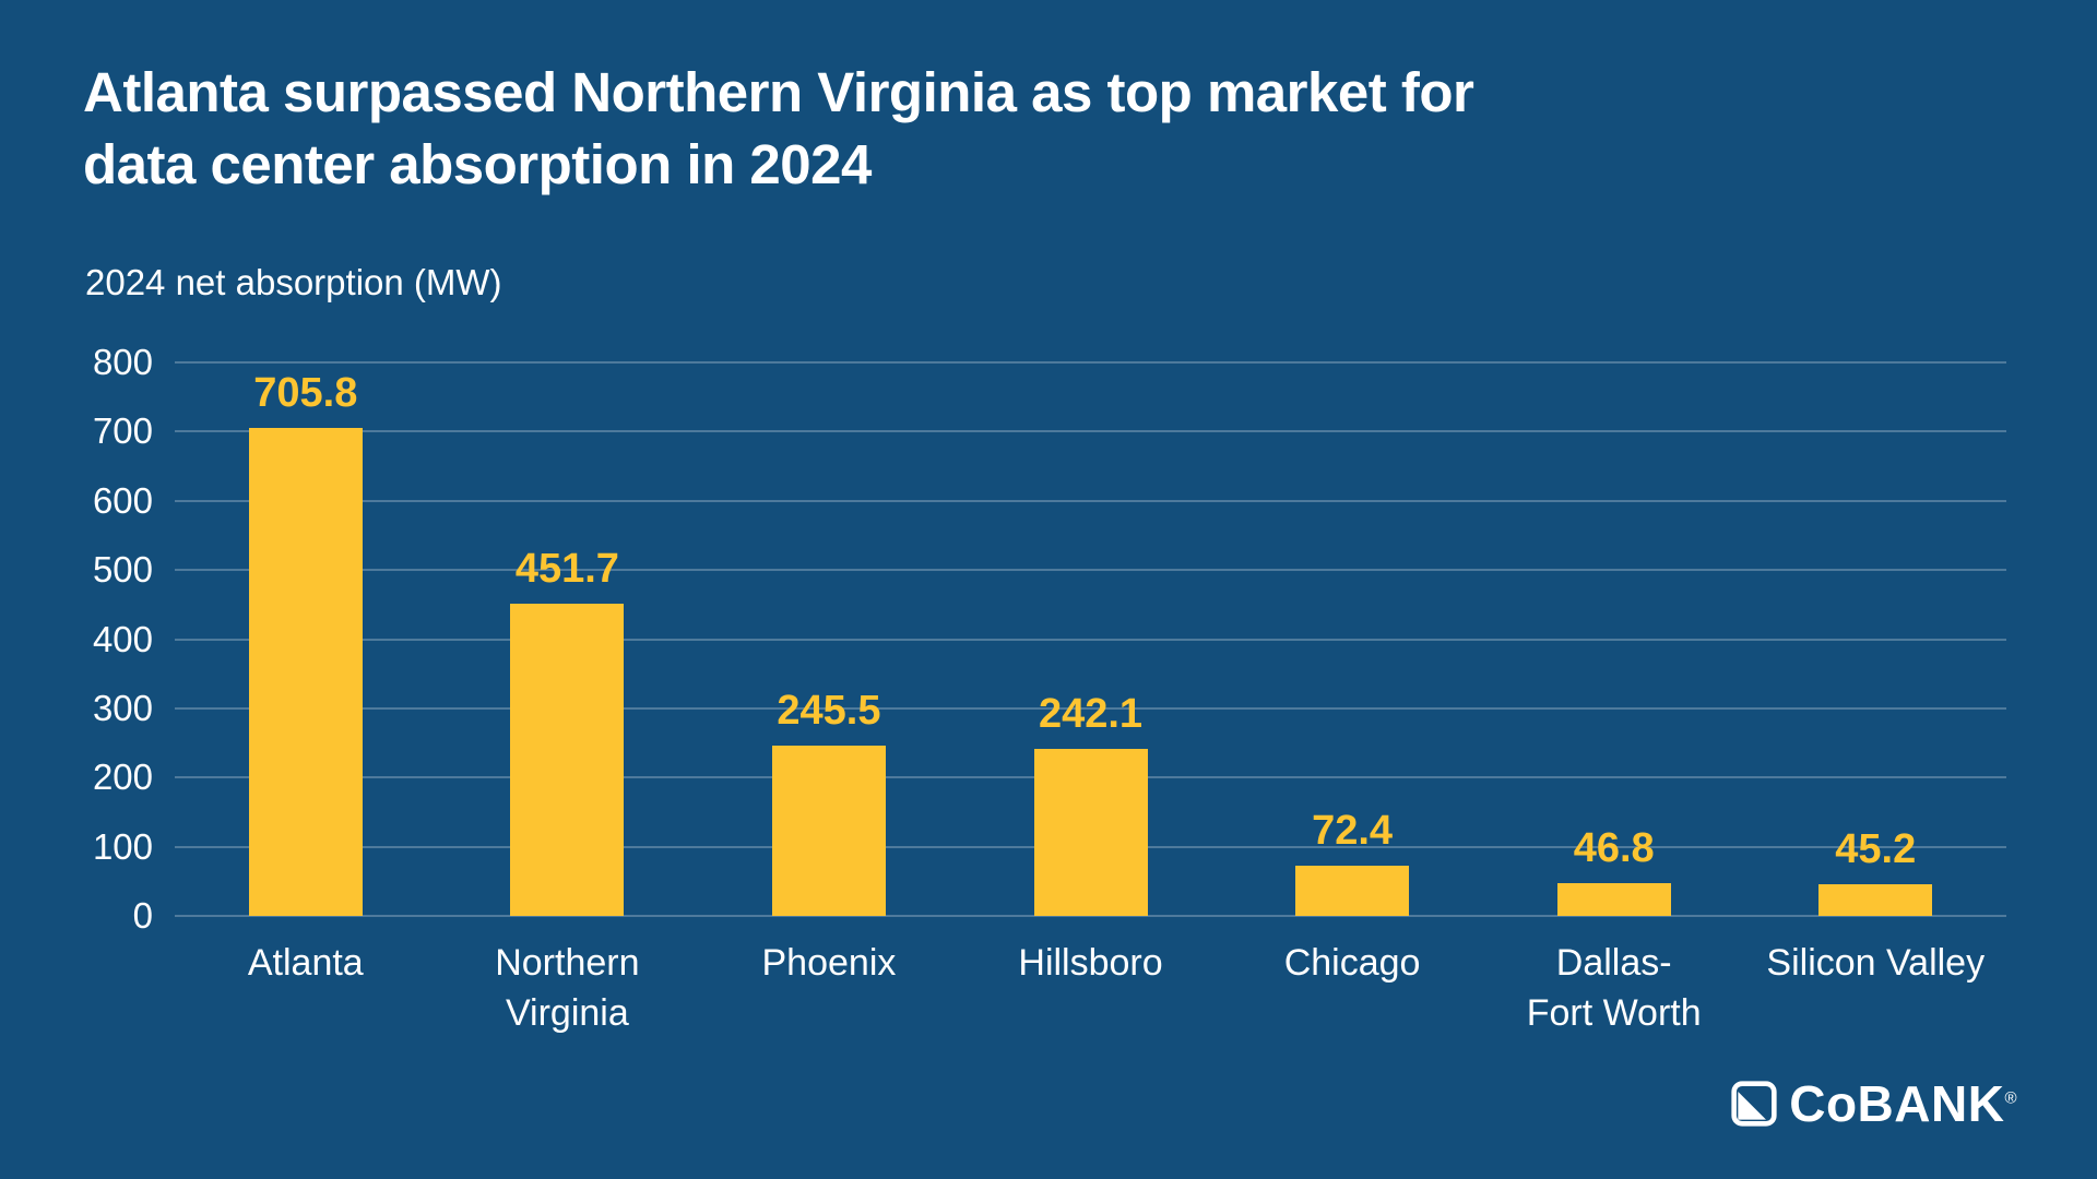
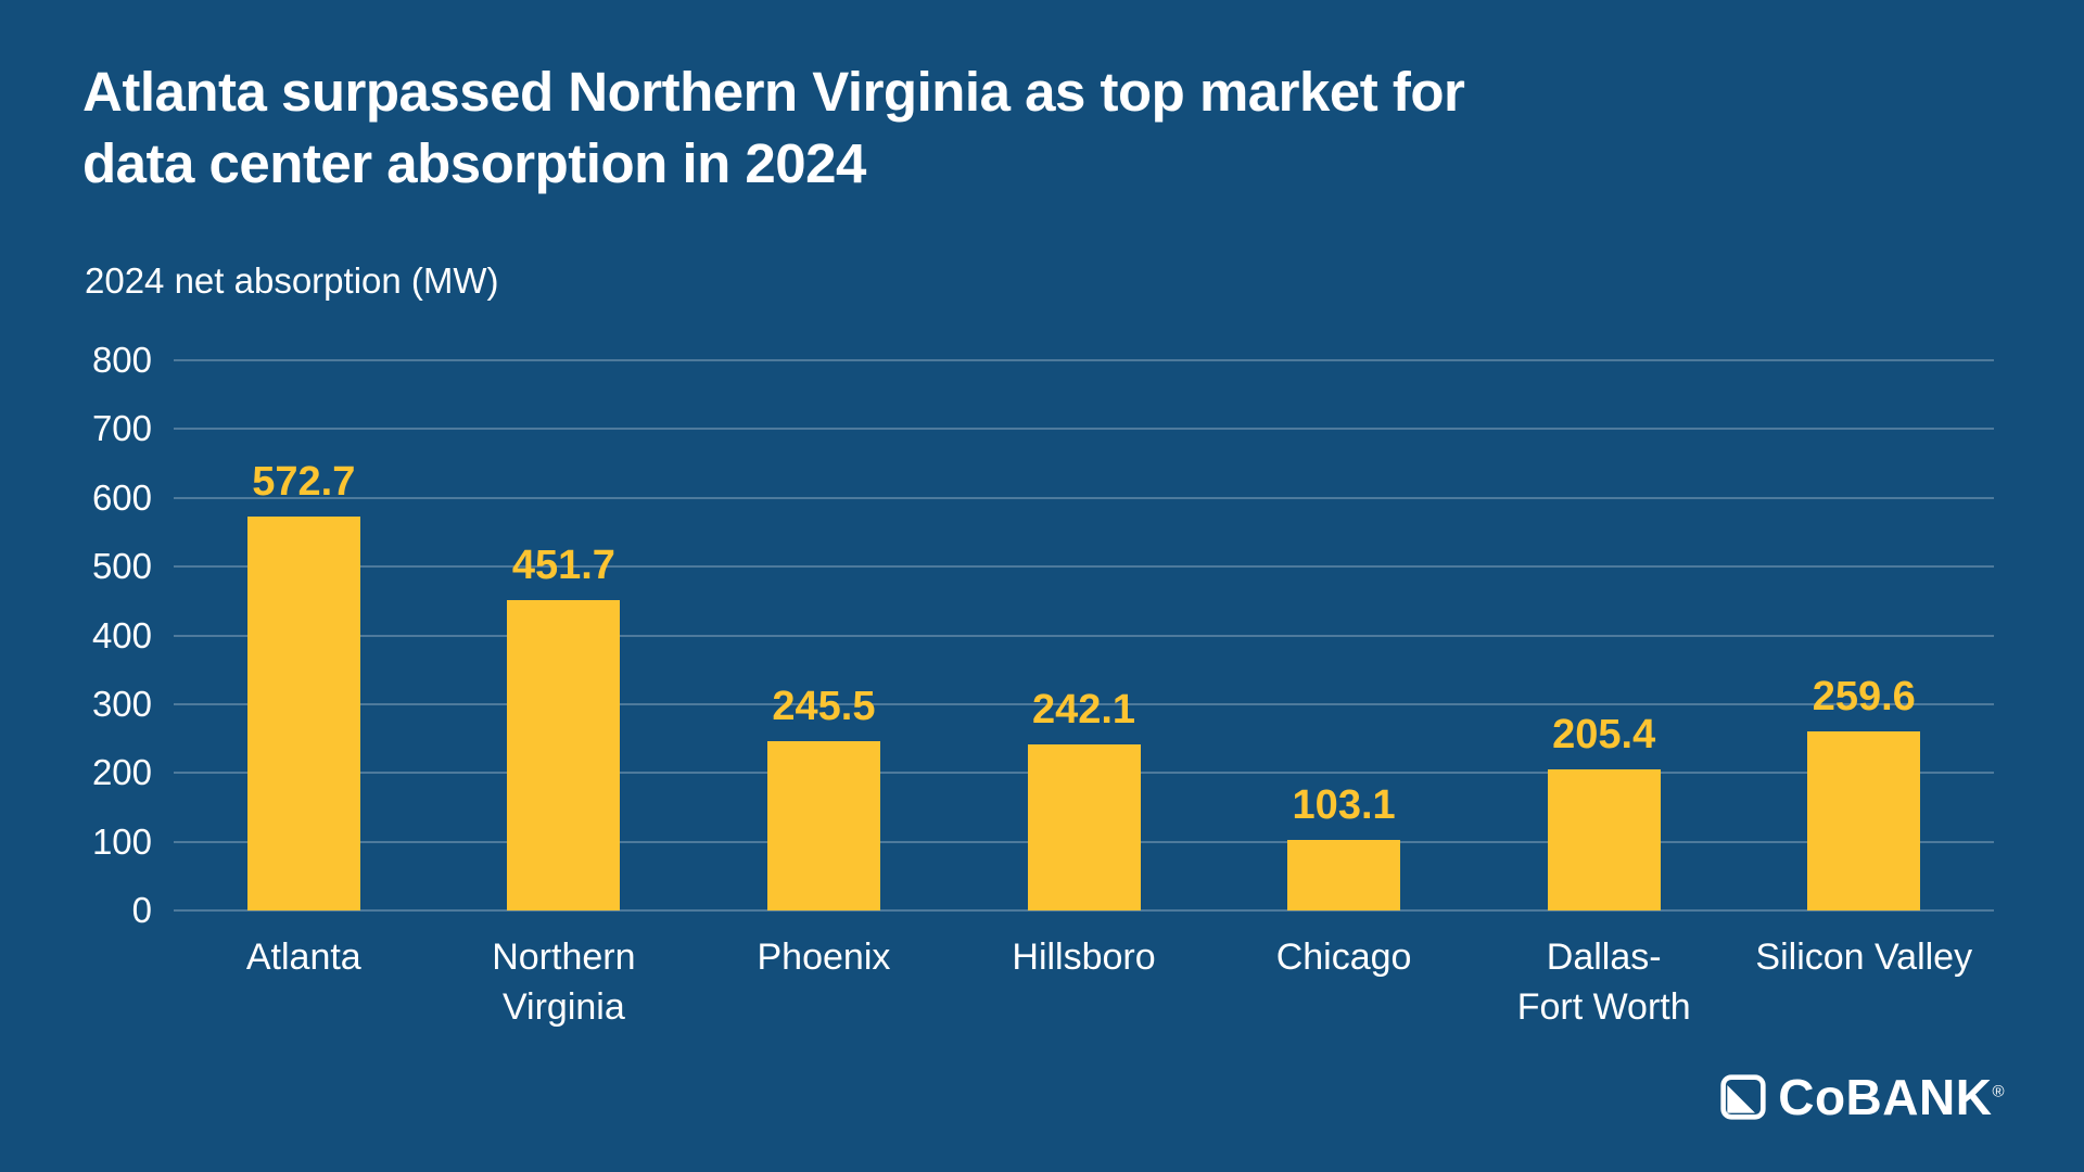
Atlanta: 705.8 -> 572.7
Chicago: 72.4 -> 103.1
Dallas- Fort Worth: 46.8 -> 205.4
Silicon Valley: 45.2 -> 259.6
